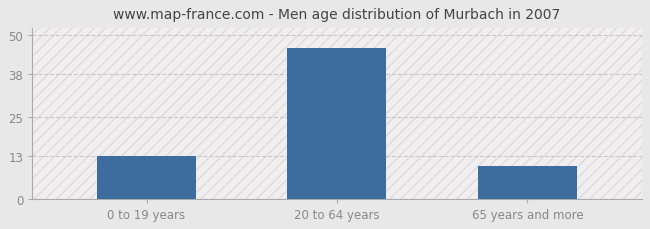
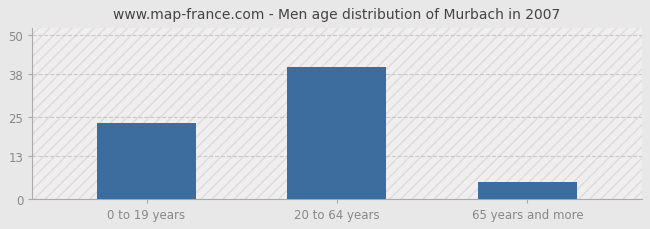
0 to 19 years: 13 -> 23
20 to 64 years: 46 -> 40
65 years and more: 10 -> 5
